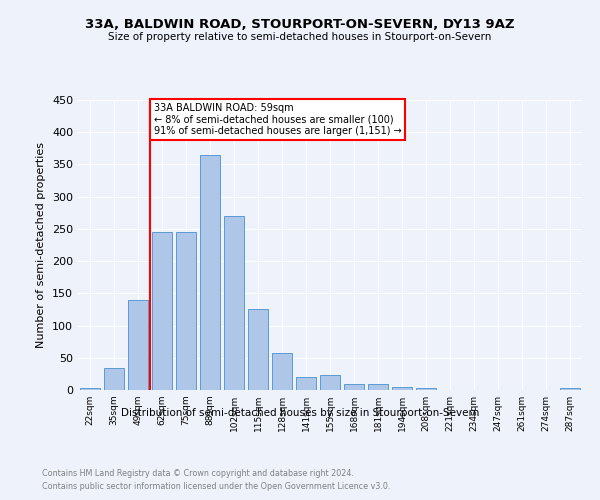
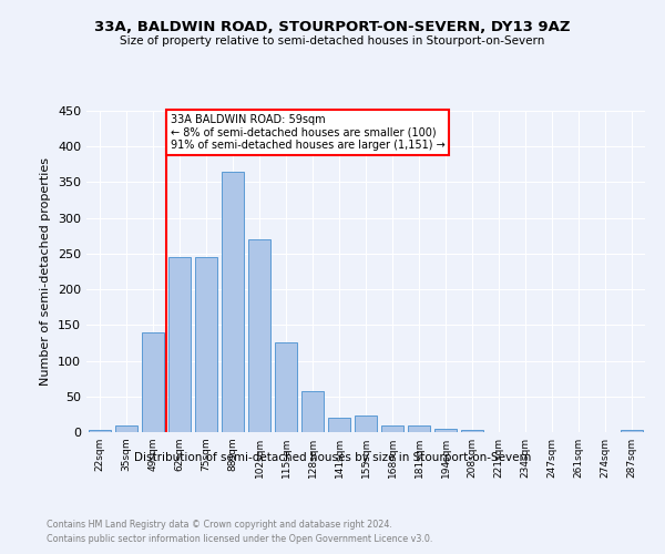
35sqm: 34 -> 10
